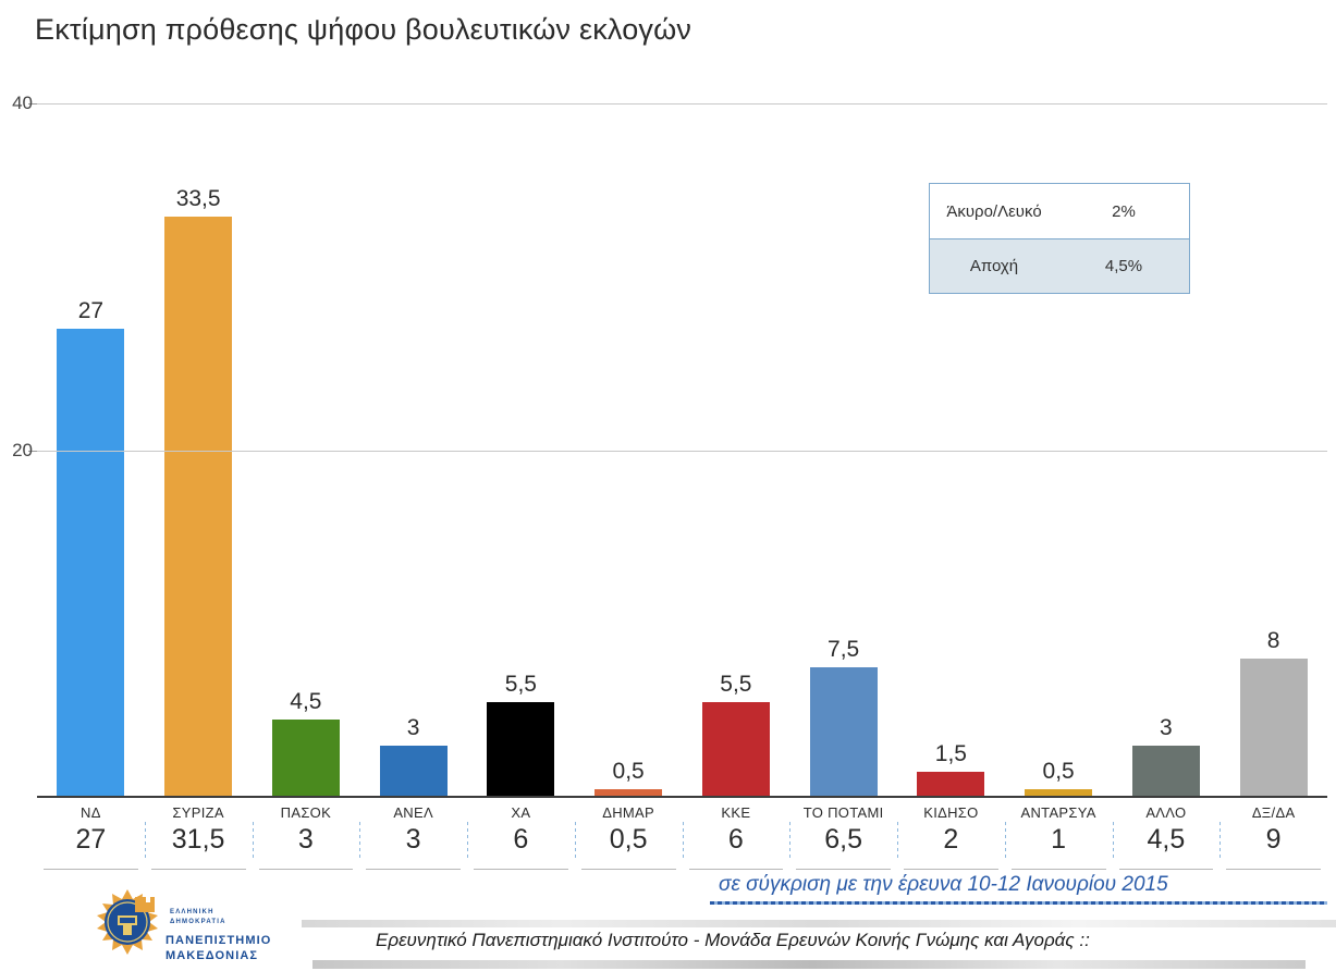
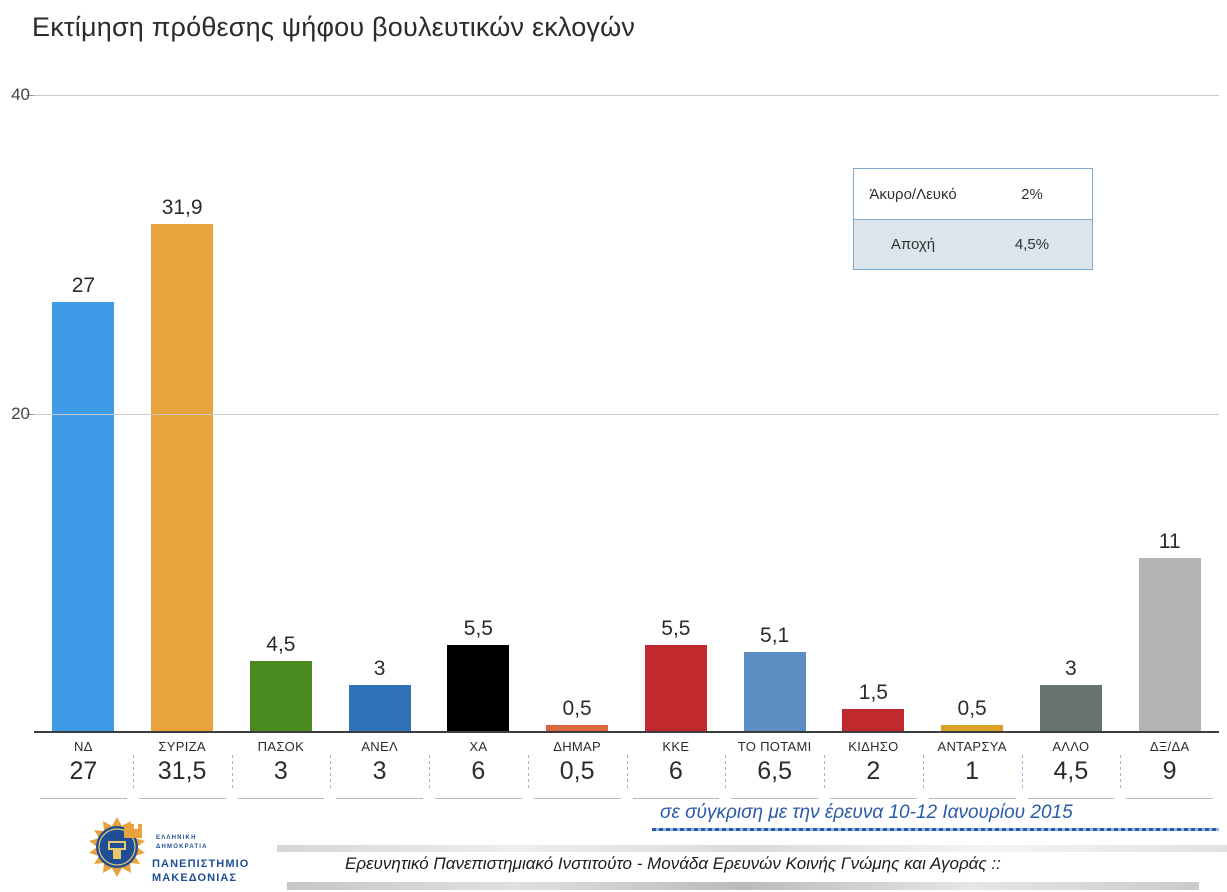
ΣΥΡΙΖΑ: 33,5 -> 31,9
ΤΟ ΠΟΤΑΜΙ: 7,5 -> 5,1
ΔΞ/ΔΑ: 8 -> 11
